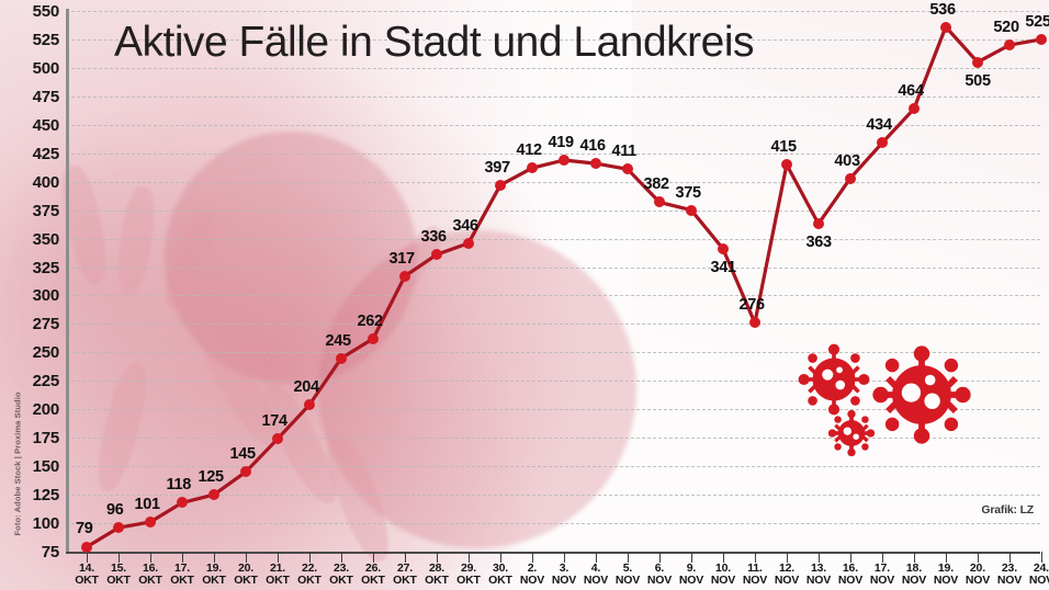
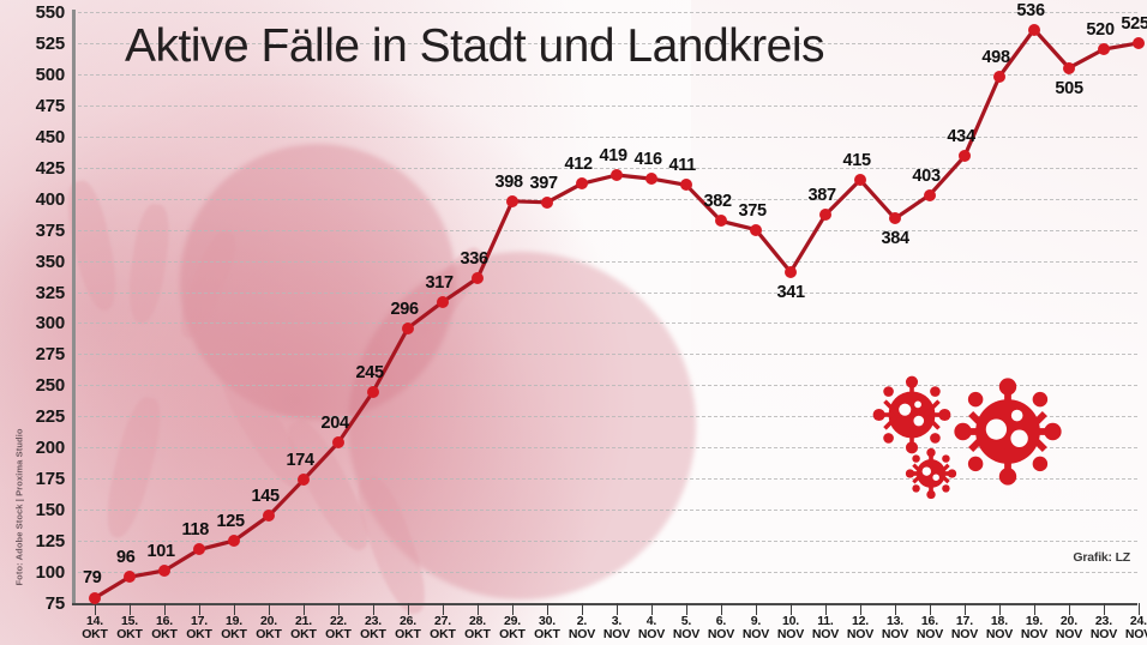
26. OKT: 262 -> 296
29. OKT: 346 -> 398
11. NOV: 276 -> 387
13. NOV: 363 -> 384
18. NOV: 464 -> 498
